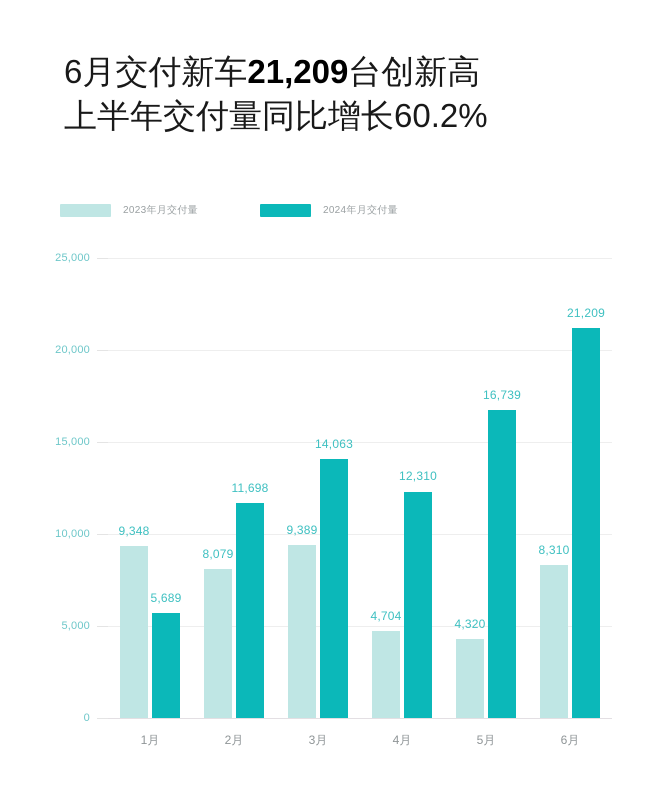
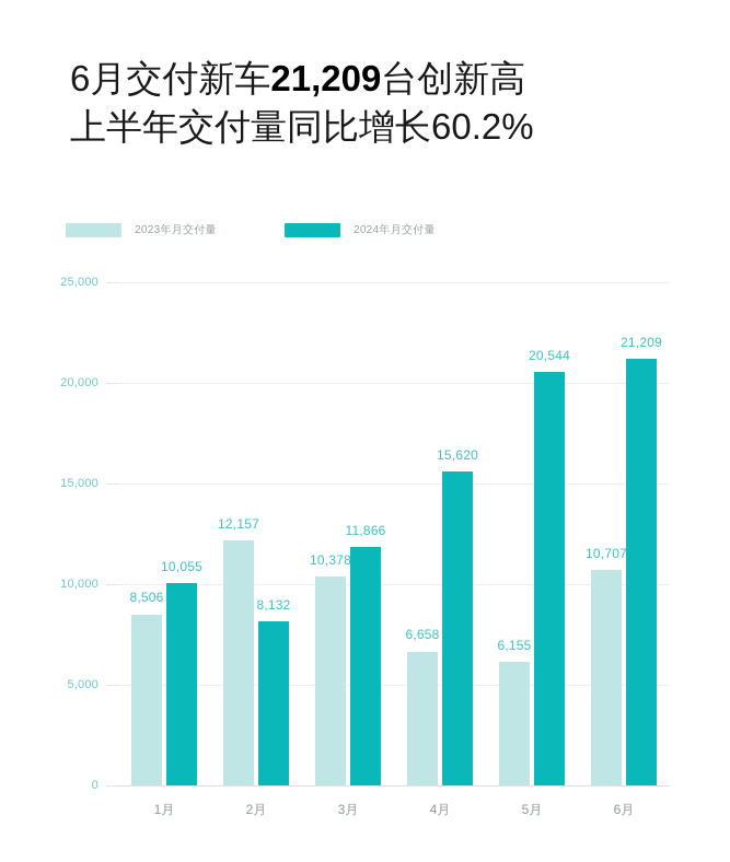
2023年月交付量/1月: 9,348 -> 8,506
2024年月交付量/1月: 5,689 -> 10,055
2023年月交付量/2月: 8,079 -> 12,157
2024年月交付量/2月: 11,698 -> 8,132
2023年月交付量/3月: 9,389 -> 10,378
2024年月交付量/3月: 14,063 -> 11,866
2023年月交付量/4月: 4,704 -> 6,658
2024年月交付量/4月: 12,310 -> 15,620
2023年月交付量/5月: 4,320 -> 6,155
2024年月交付量/5月: 16,739 -> 20,544
2023年月交付量/6月: 8,310 -> 10,707
